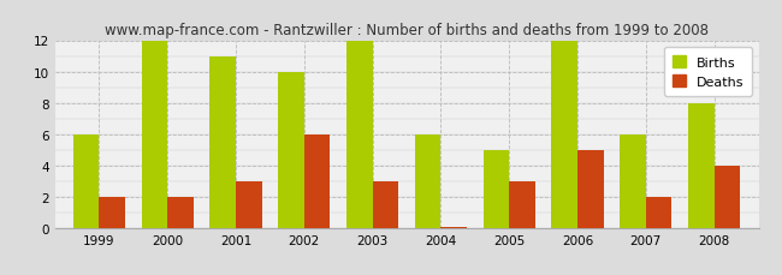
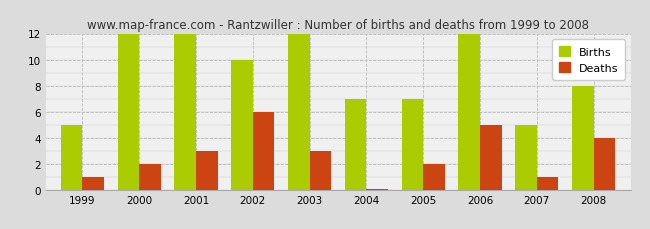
Births/1999: 6 -> 5
Deaths/1999: 2.0 -> 1.0
Births/2001: 11 -> 12
Births/2004: 6 -> 7
Births/2005: 5 -> 7
Deaths/2005: 3.0 -> 2.0
Births/2007: 6 -> 5
Deaths/2007: 2.0 -> 1.0
